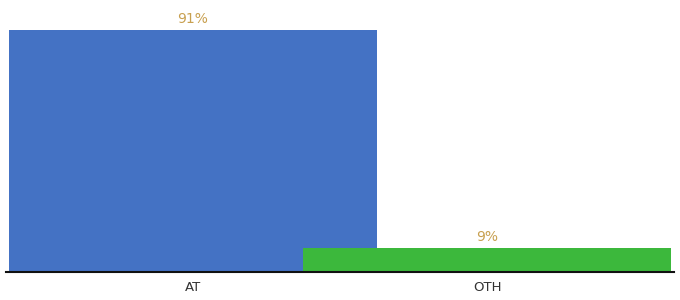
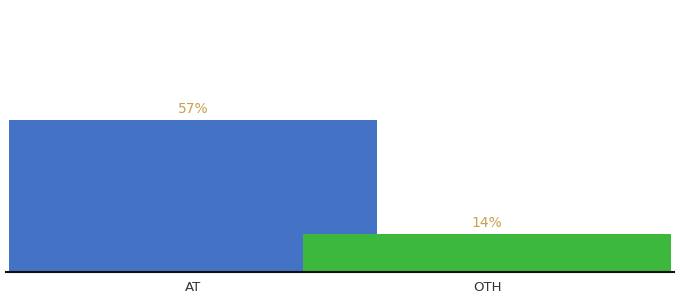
AT: 91% -> 57%
OTH: 9% -> 14%
